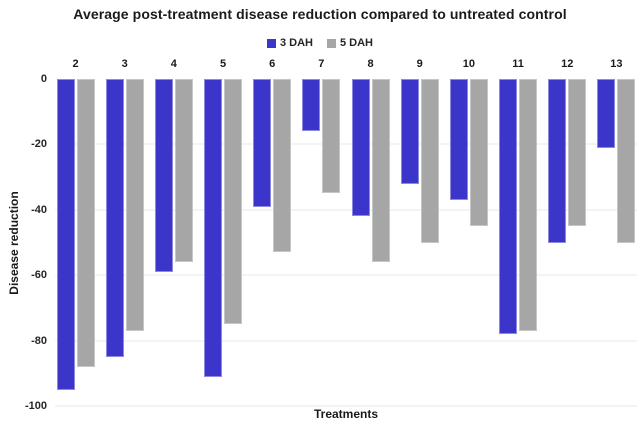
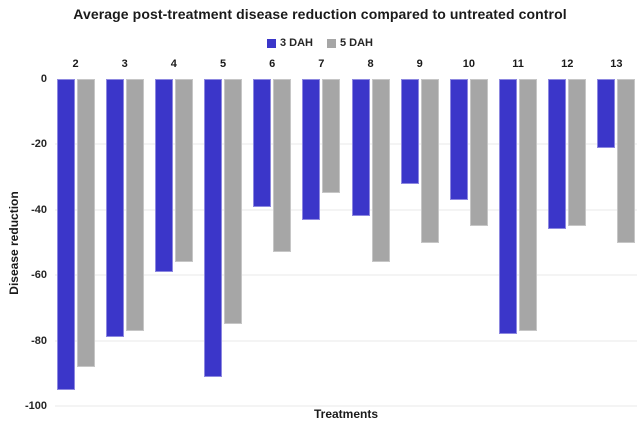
3 DAH/3: -85 -> -79
3 DAH/7: -16 -> -43
3 DAH/12: -50 -> -46
